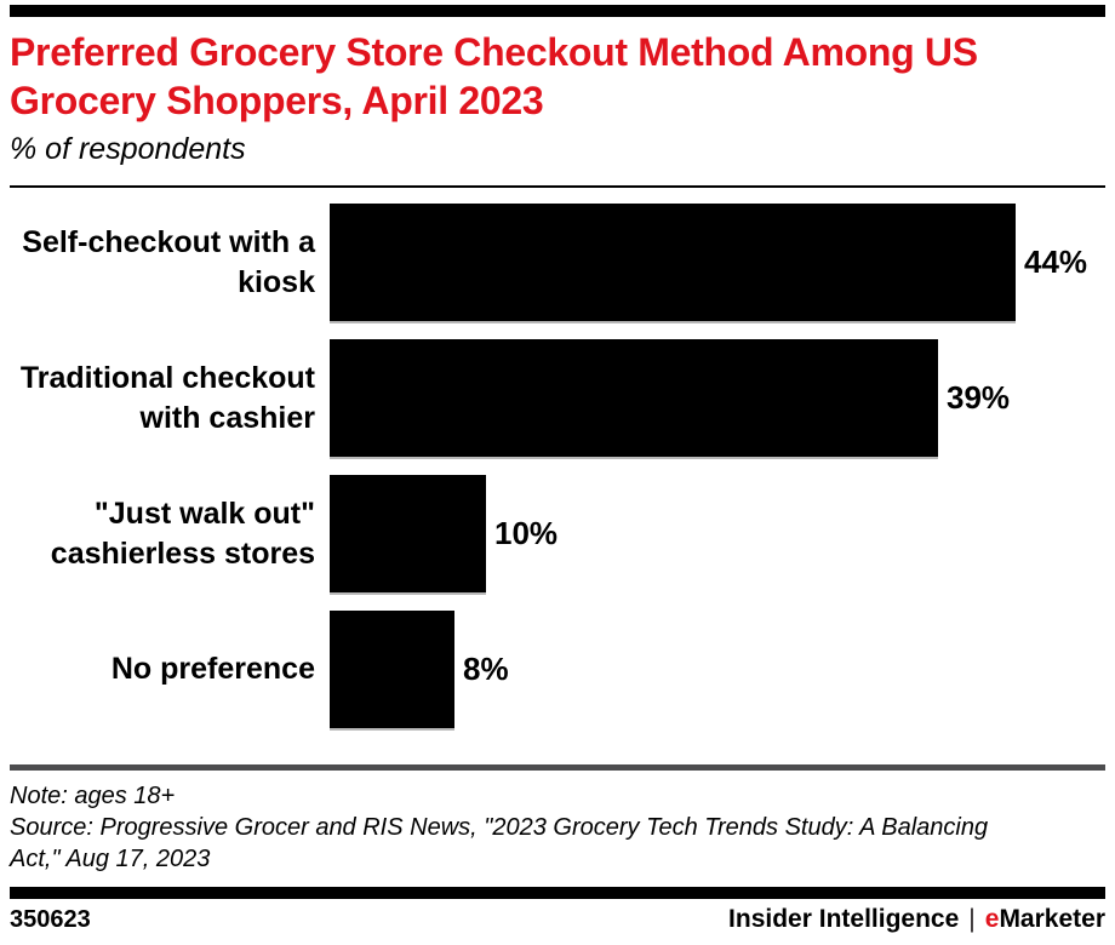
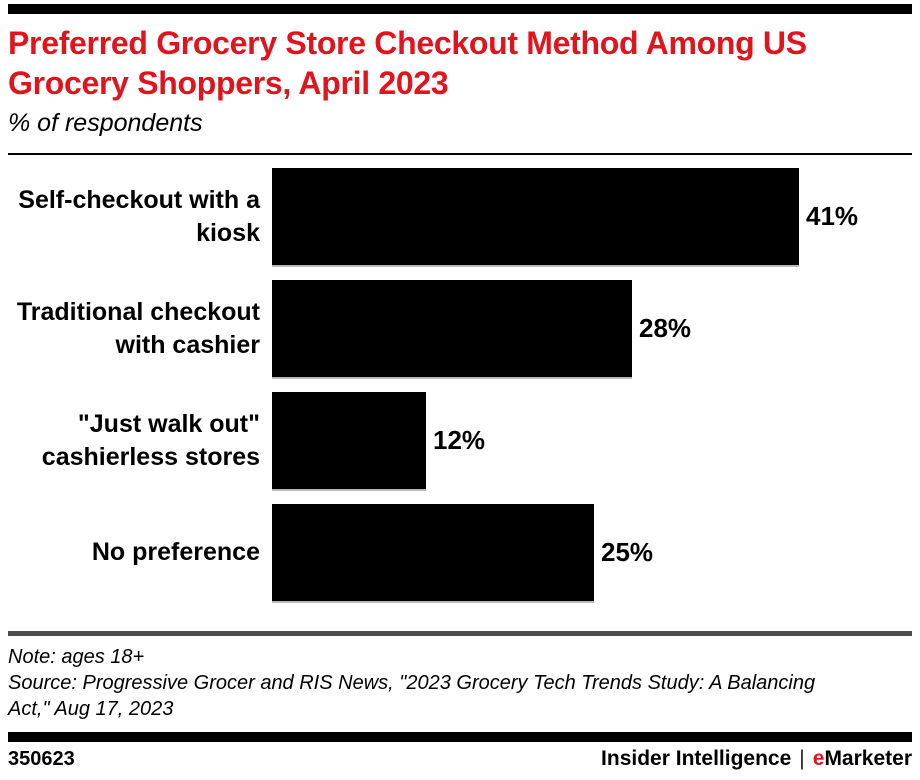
Self-checkout with a kiosk: 44% -> 41%
Traditional checkout with cashier: 39% -> 28%
"Just walk out" cashierless stores: 10% -> 12%
No preference: 8% -> 25%
